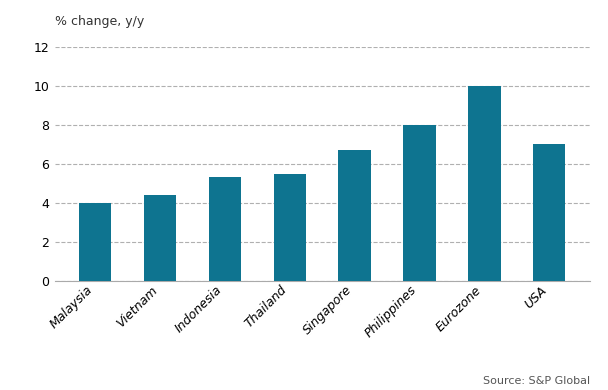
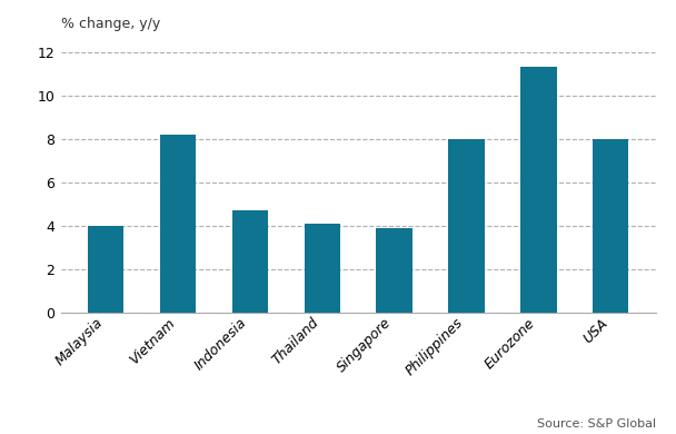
Vietnam: 4.4 -> 8.2
Indonesia: 5.3 -> 4.7
Thailand: 5.5 -> 4.1
Singapore: 6.7 -> 3.9
Eurozone: 10.0 -> 11.3
USA: 7.0 -> 8.0
